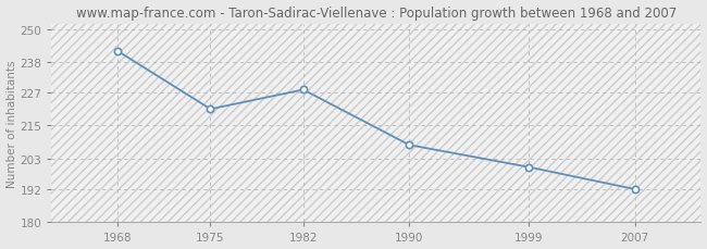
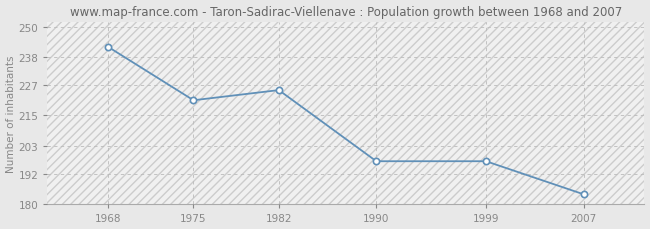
1982: 228 -> 225
1990: 208 -> 197
1999: 200 -> 197
2007: 192 -> 184
